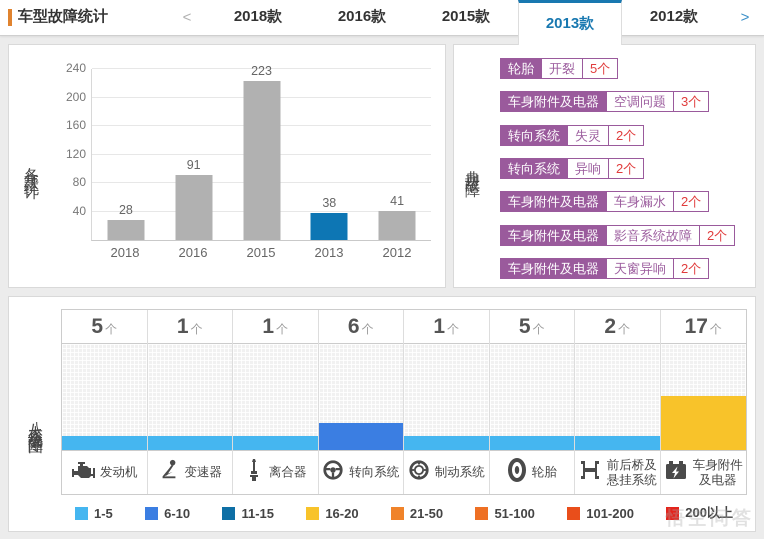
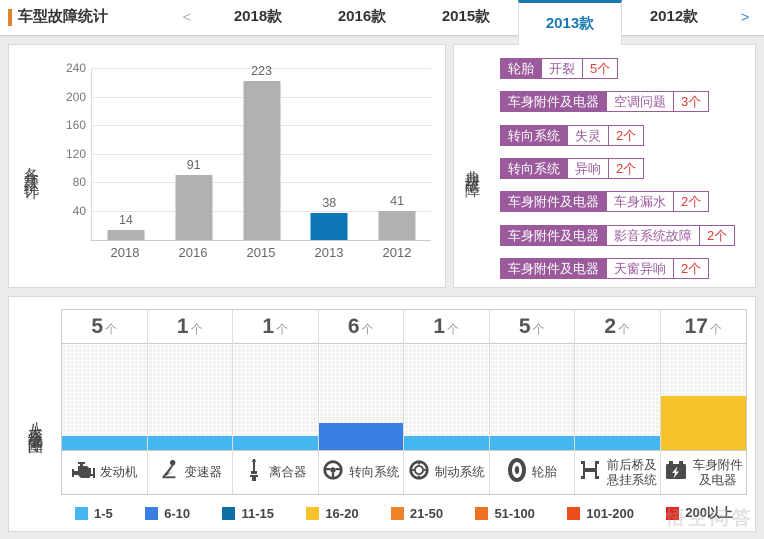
各年款统计/2018: 28 -> 14
